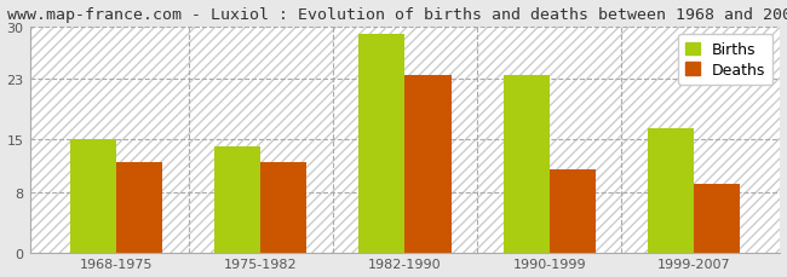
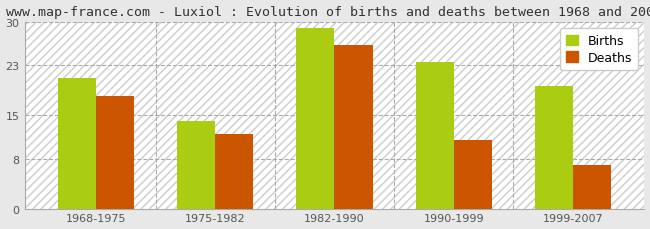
Births/1968-1975: 15.0 -> 21.0
Deaths/1968-1975: 12.0 -> 18.0
Deaths/1982-1990: 23.5 -> 26.2
Births/1999-2007: 16.5 -> 19.6
Deaths/1999-2007: 9.0 -> 7.0
